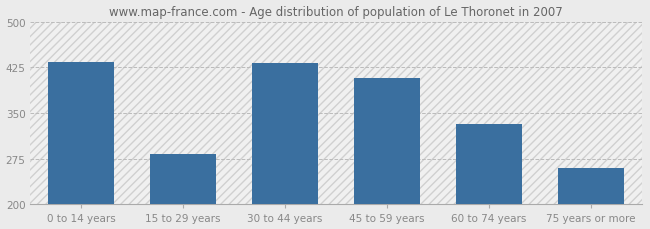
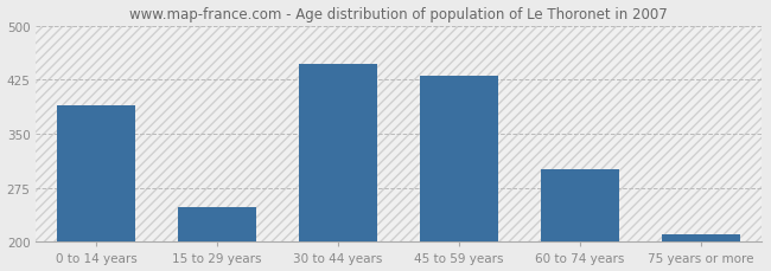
0 to 14 years: 434 -> 390
15 to 29 years: 282 -> 248
30 to 44 years: 432 -> 447
45 to 59 years: 408 -> 430
60 to 74 years: 332 -> 300
75 years or more: 260 -> 210
